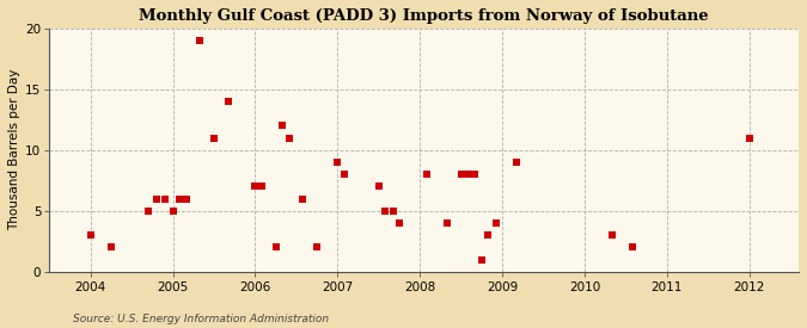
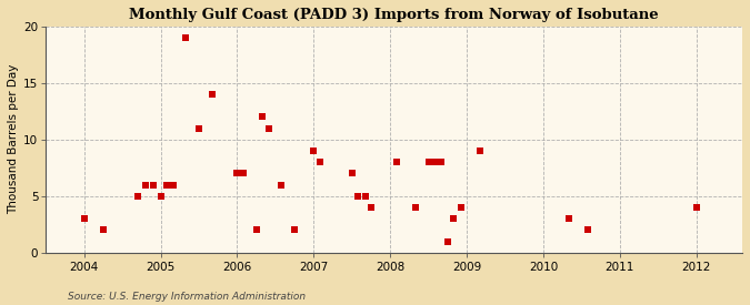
2012: 11 -> 4
